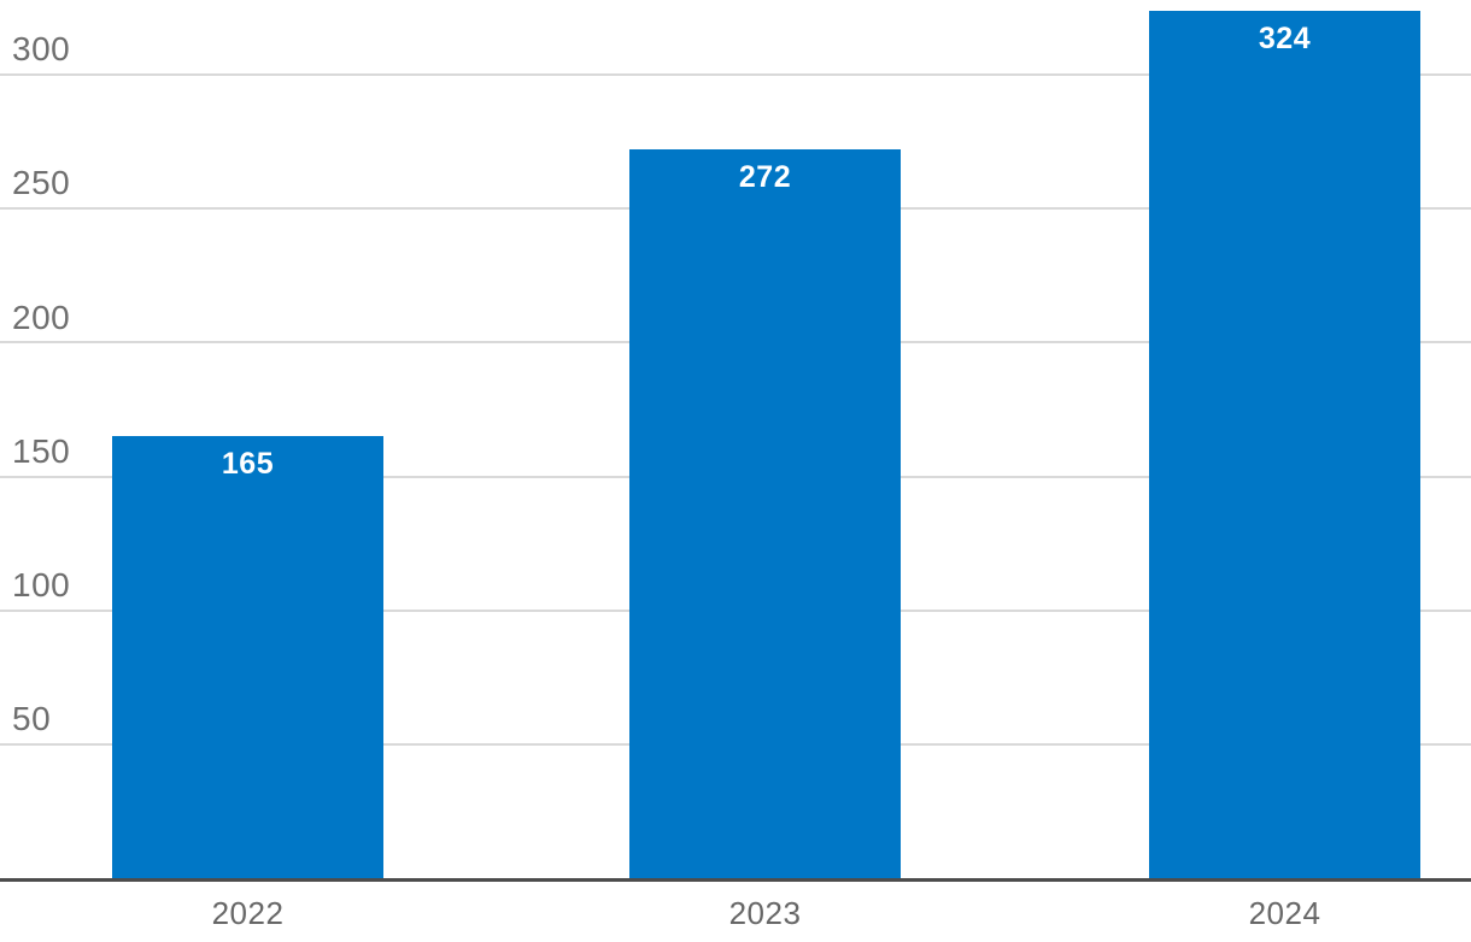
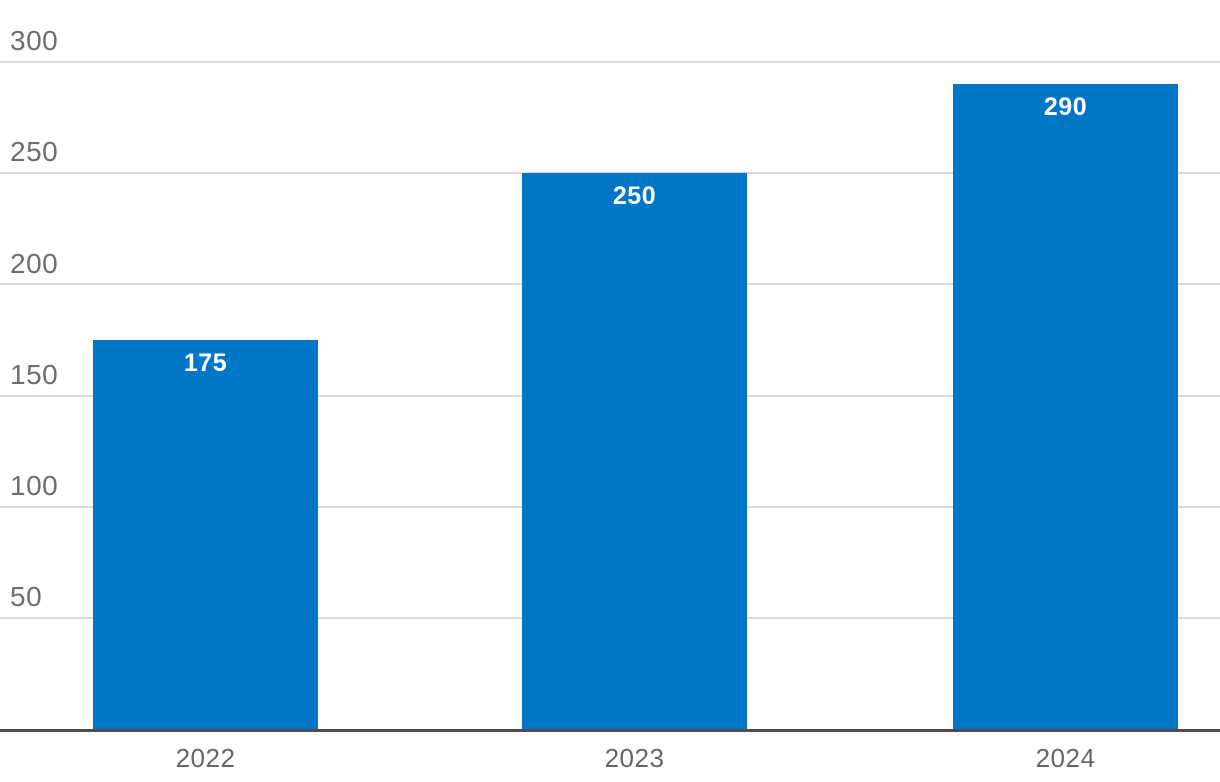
2022: 165 -> 175
2023: 272 -> 250
2024: 324 -> 290
